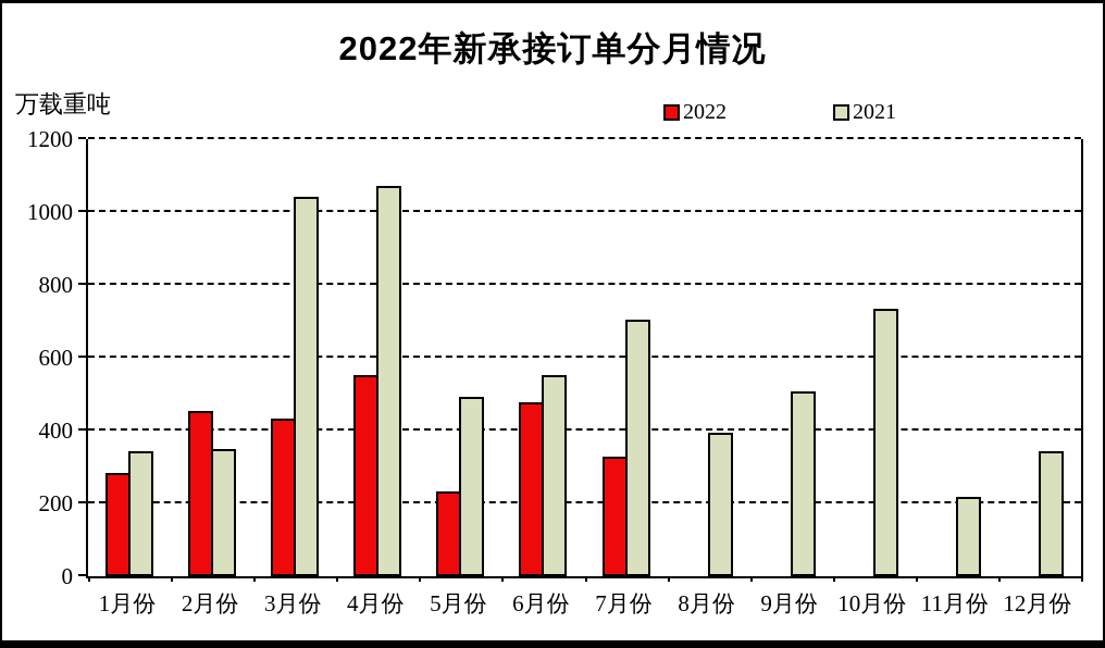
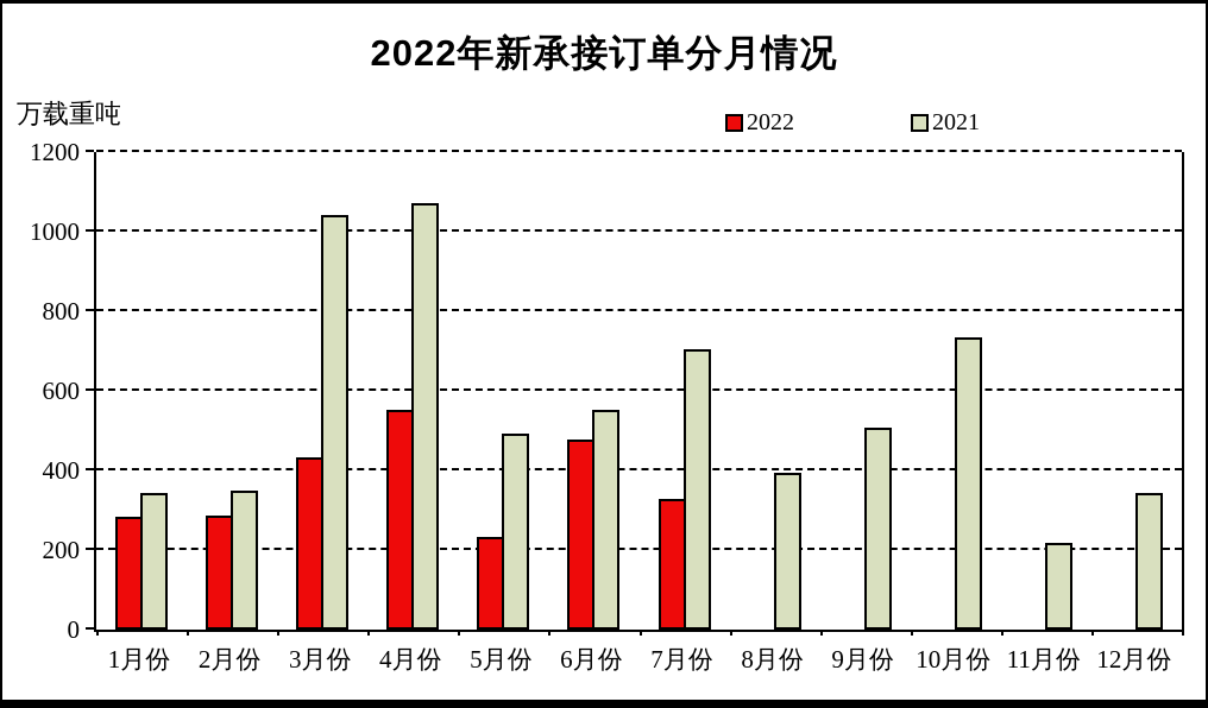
2022/2月份: 450 -> 280
